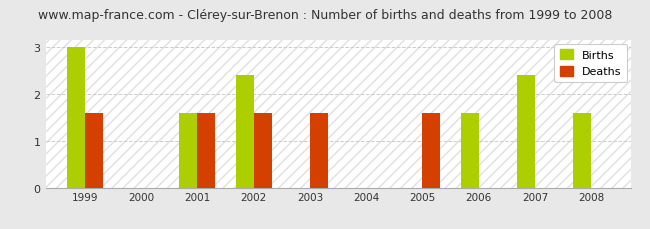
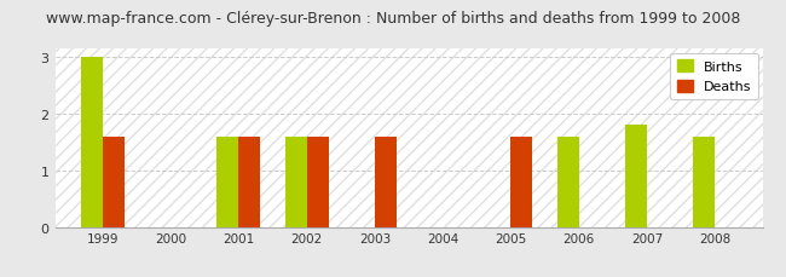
Births/2002: 2.4 -> 1.6
Births/2007: 2.4 -> 1.8
